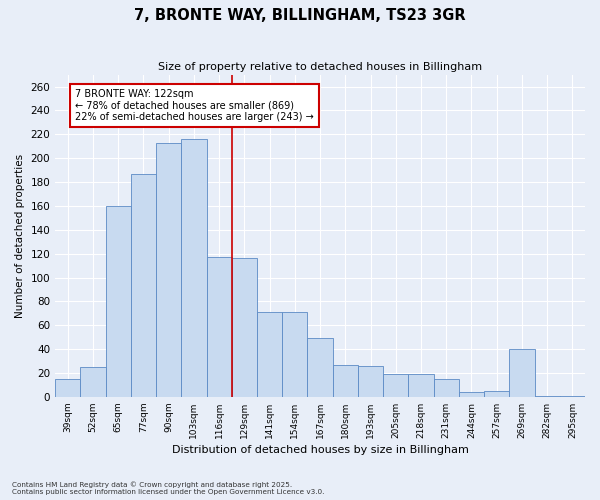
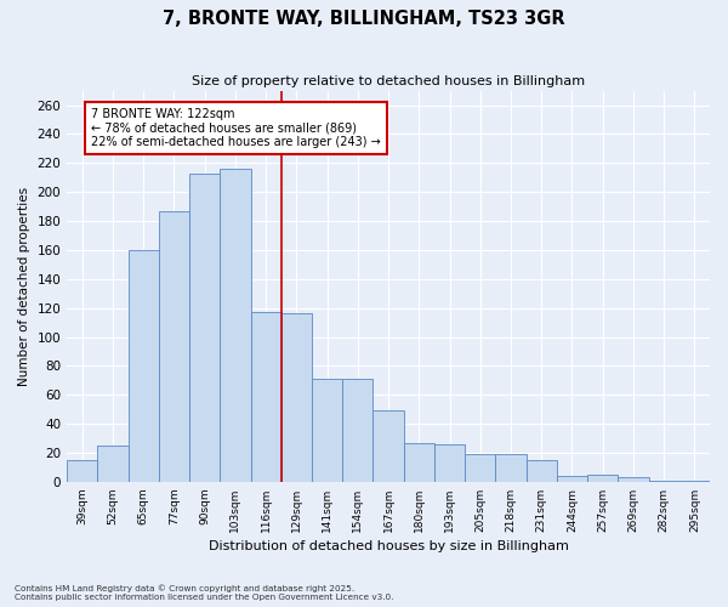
269sqm: 40 -> 3
